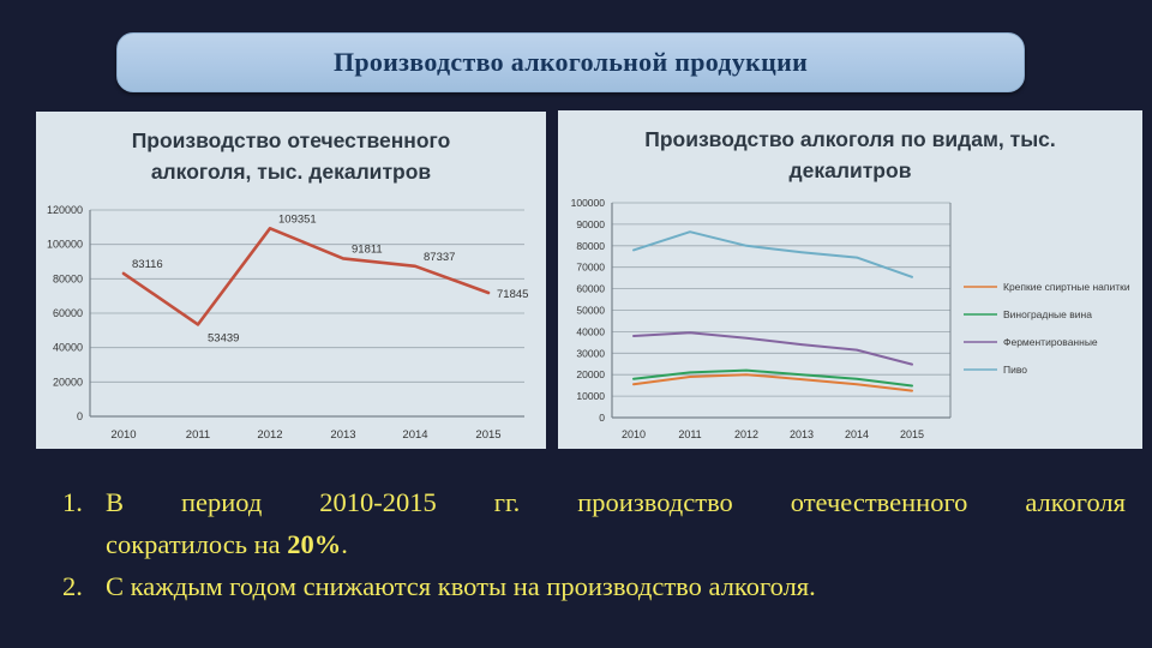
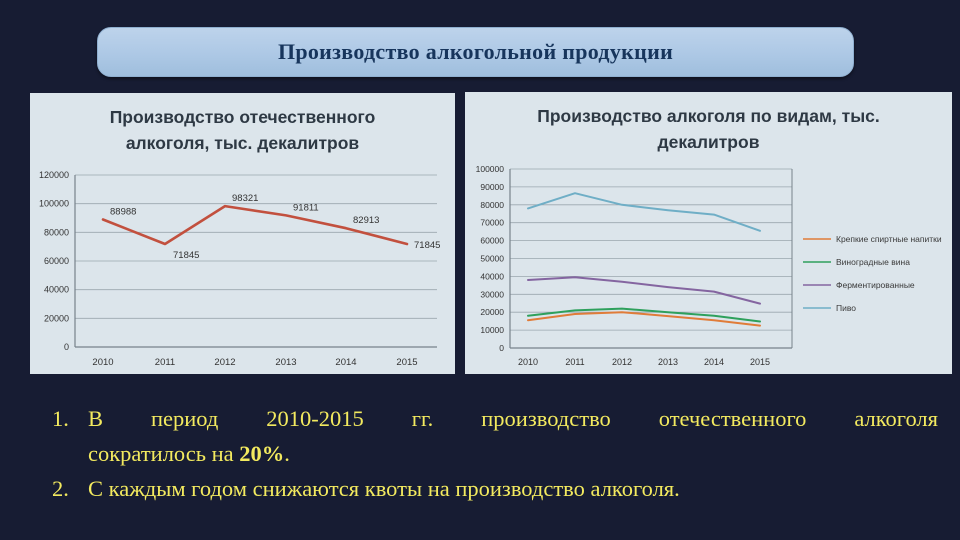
Производство отечественного алкоголя, тыс. декалитров/2010: 83116 -> 88988
Производство отечественного алкоголя, тыс. декалитров/2011: 53439 -> 71845
Производство отечественного алкоголя, тыс. декалитров/2012: 109351 -> 98321
Производство отечественного алкоголя, тыс. декалитров/2014: 87337 -> 82913
